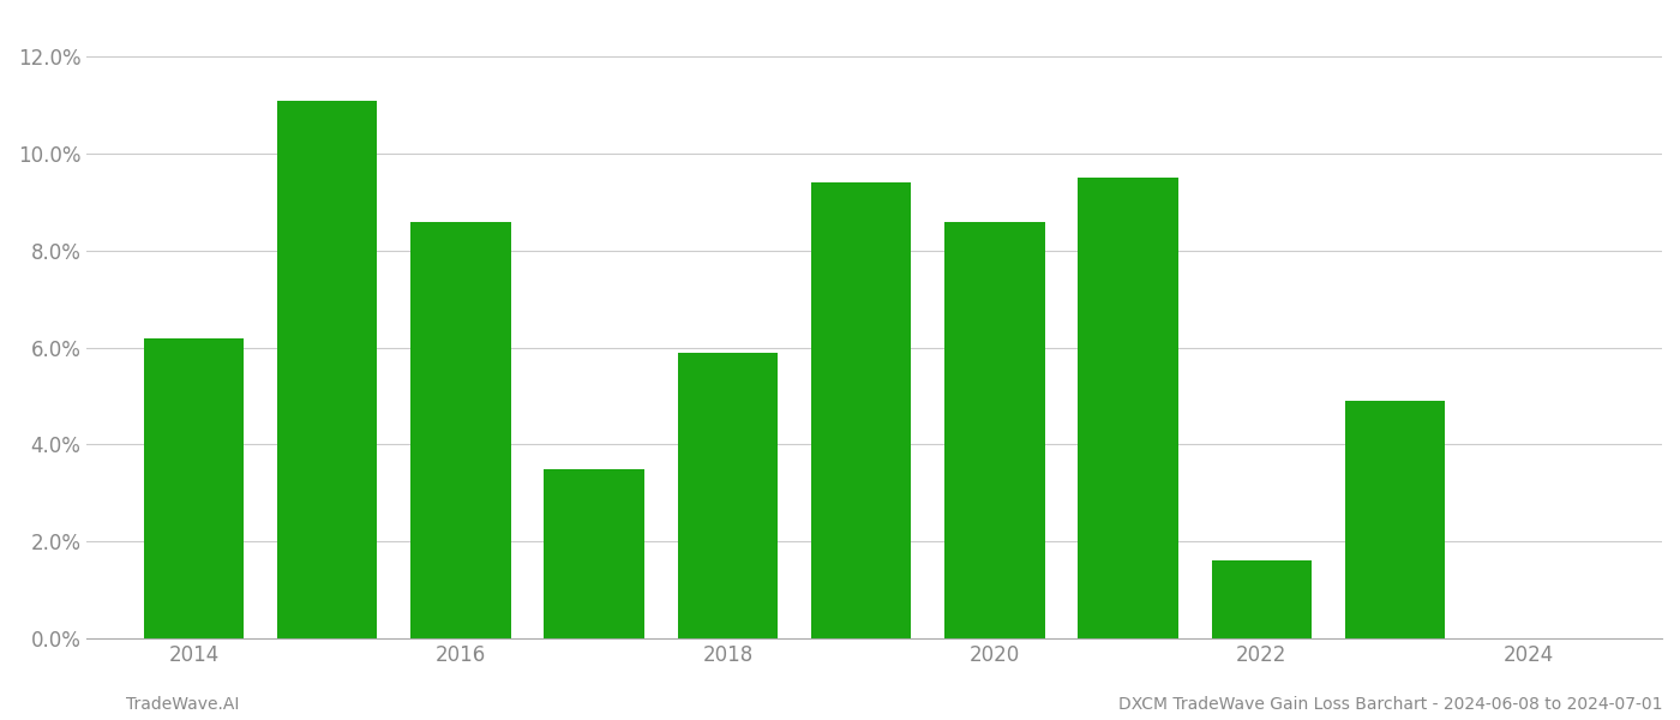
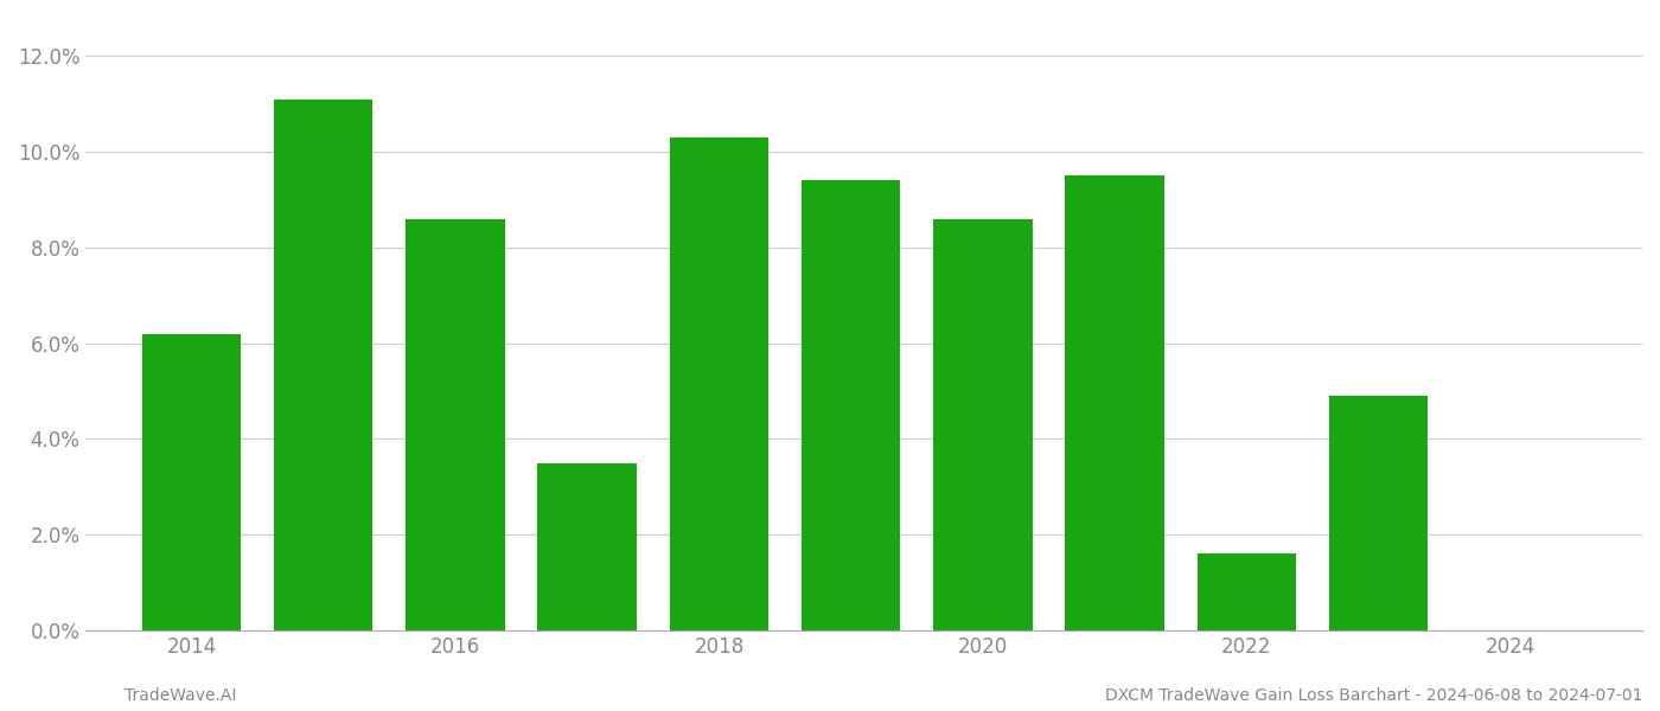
2018: 5.9% -> 10.3%
